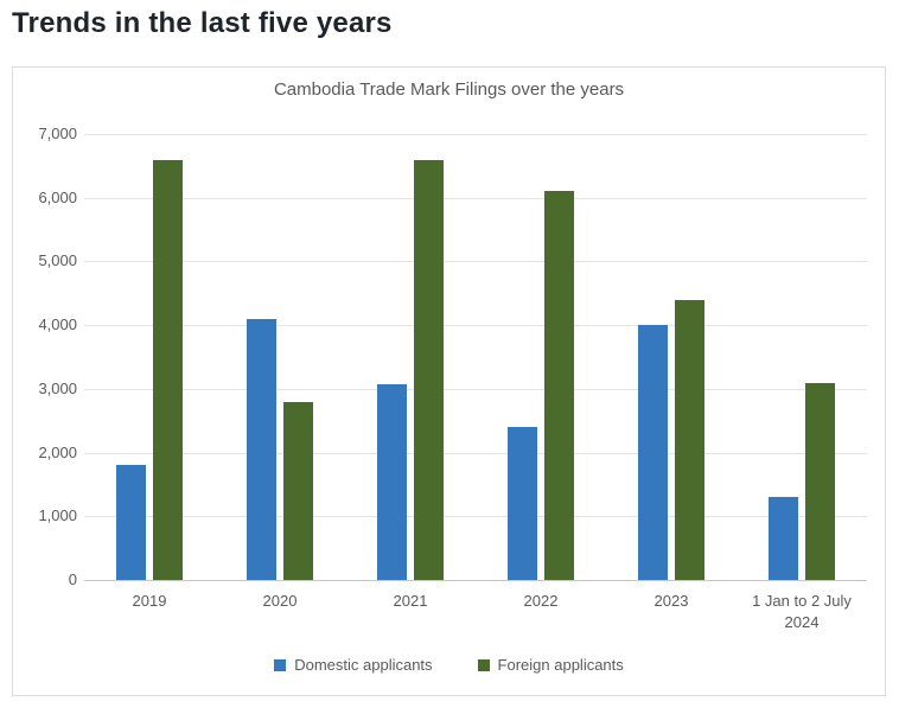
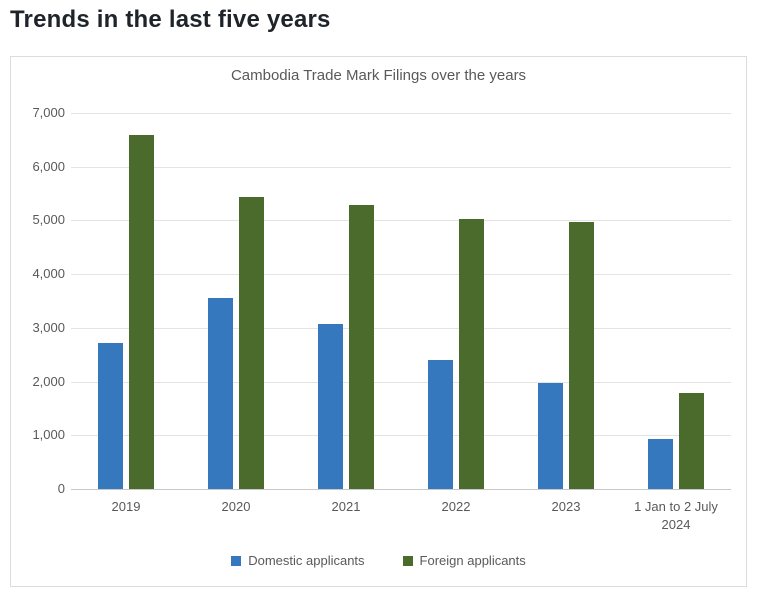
Domestic applicants/2019: 1800 -> 2700
Domestic applicants/2020: 4100 -> 3600
Foreign applicants/2020: 2800 -> 5400
Foreign applicants/2021: 6600 -> 5300
Foreign applicants/2022: 6100 -> 5000
Domestic applicants/2023: 4000 -> 2000
Foreign applicants/2023: 4400 -> 5000
Domestic applicants/1 Jan to 2 July 2024: 1300 -> 900
Foreign applicants/1 Jan to 2 July 2024: 3100 -> 1800
